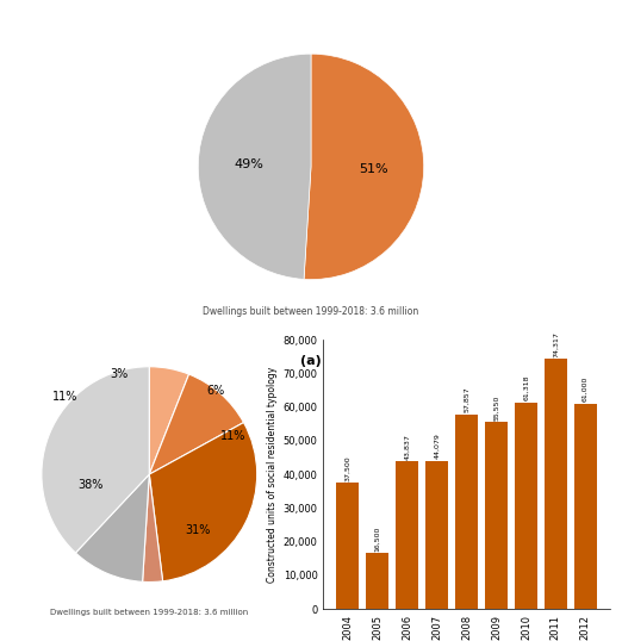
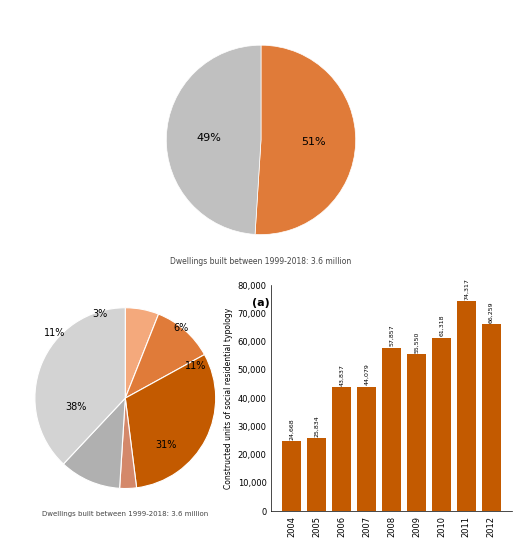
2004: 37,500 -> 24,700
2005: 16,500 -> 25,800
2012: 61,000 -> 66,300
